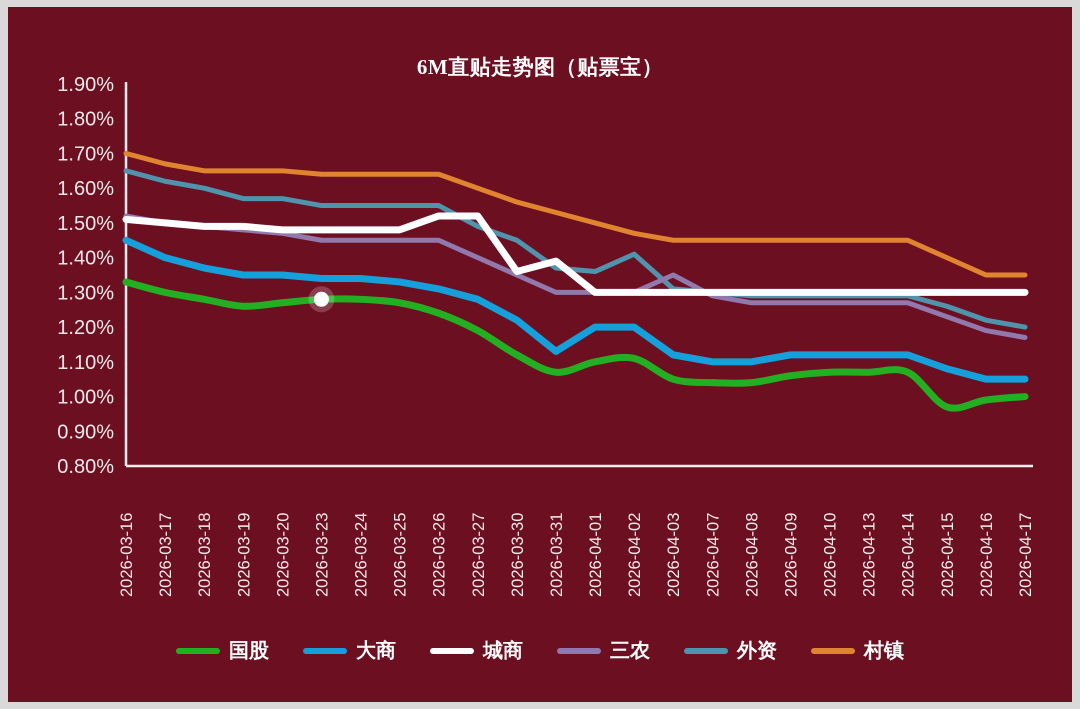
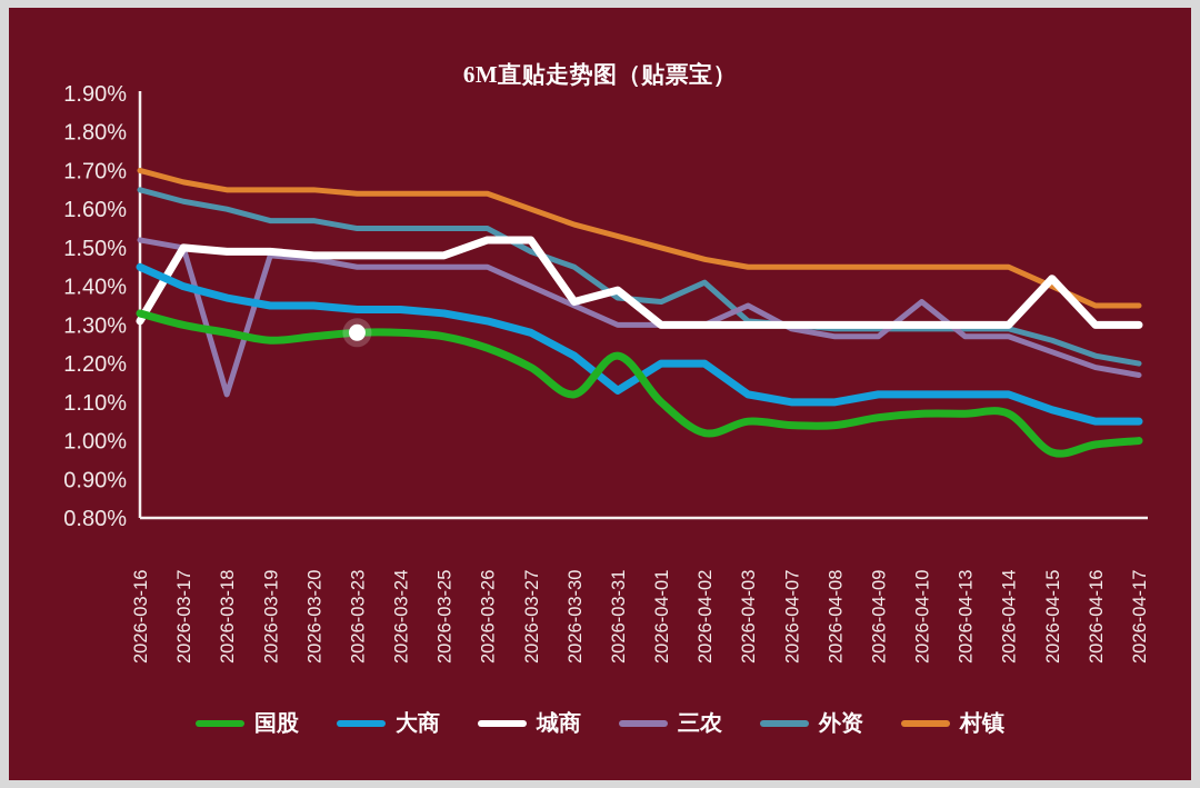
城商/2026-03-16: 1.51% -> 1.31%
三农/2026-03-18: 1.49% -> 1.12%
国股/2026-03-31: 1.07% -> 1.22%
国股/2026-04-02: 1.11% -> 1.02%
三农/2026-04-10: 1.27% -> 1.36%
城商/2026-04-15: 1.30% -> 1.42%
